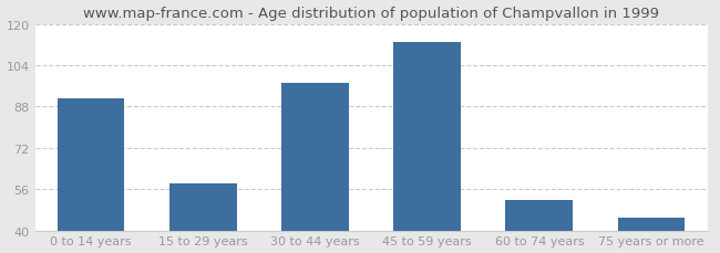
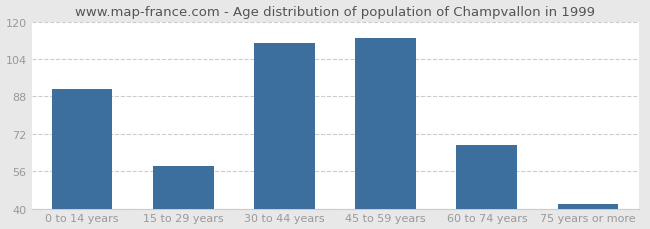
30 to 44 years: 97 -> 111
60 to 74 years: 52 -> 67
75 years or more: 45 -> 42
